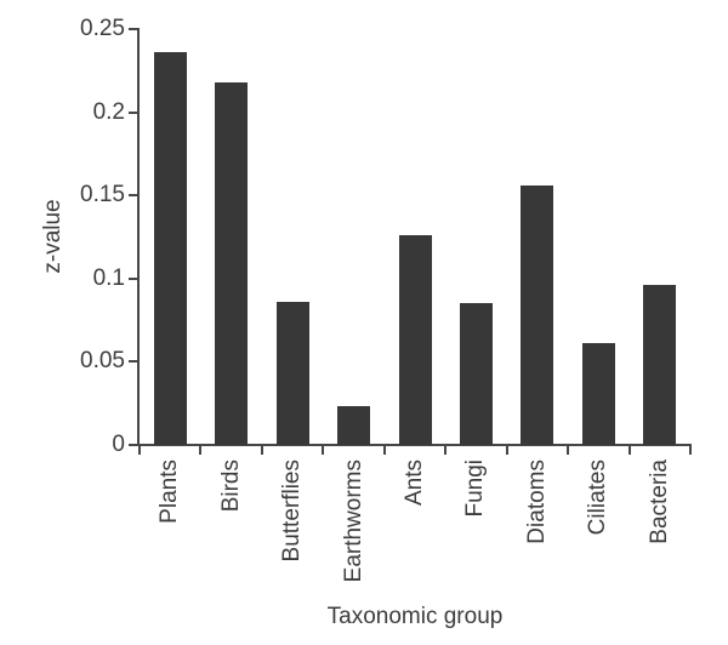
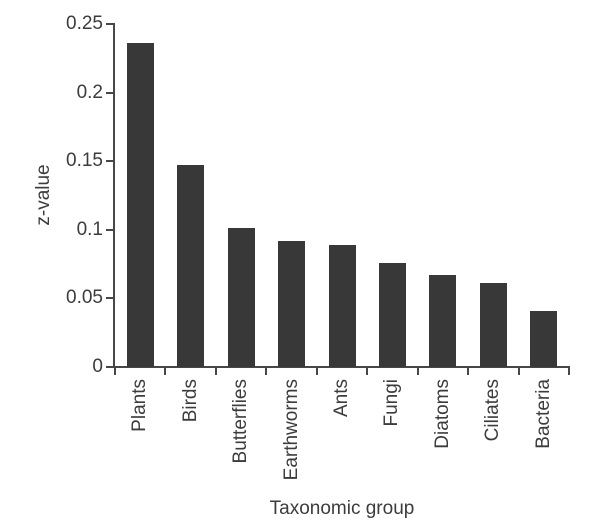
Birds: 0.218 -> 0.147
Butterflies: 0.086 -> 0.101
Earthworms: 0.023 -> 0.092
Ants: 0.126 -> 0.089
Fungi: 0.085 -> 0.076
Diatoms: 0.156 -> 0.067
Bacteria: 0.096 -> 0.041
